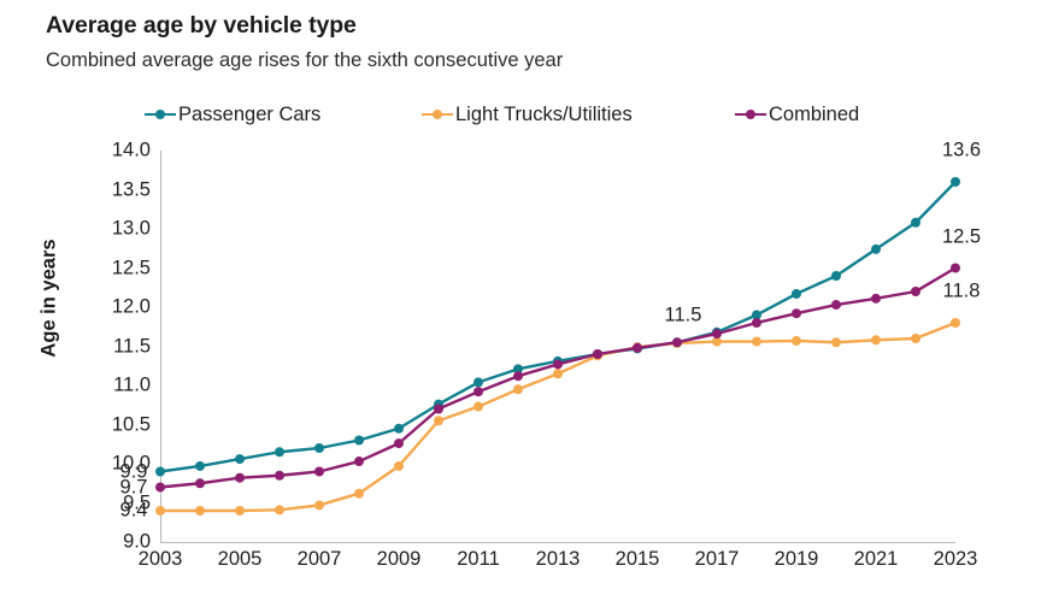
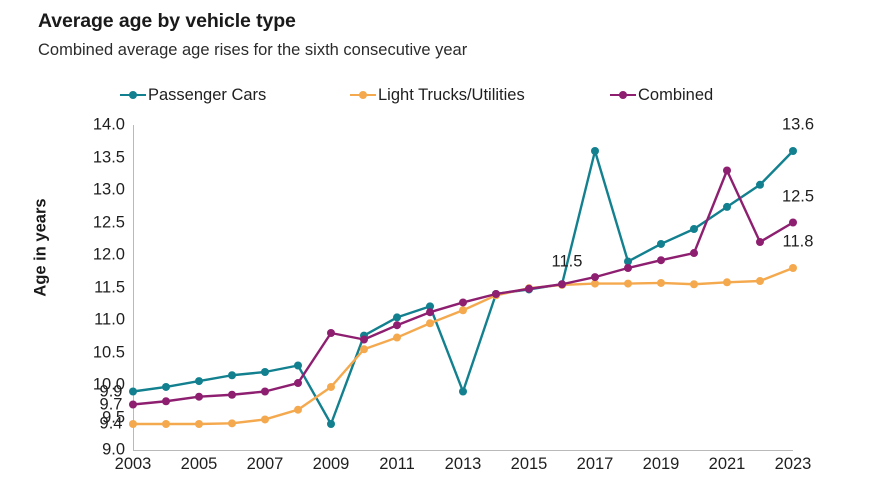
Passenger Cars/2009: 10.4 -> 9.4
Combined/2009: 10.3 -> 10.8
Passenger Cars/2013: 11.3 -> 9.9
Passenger Cars/2017: 11.7 -> 13.6
Combined/2021: 12.1 -> 13.3
